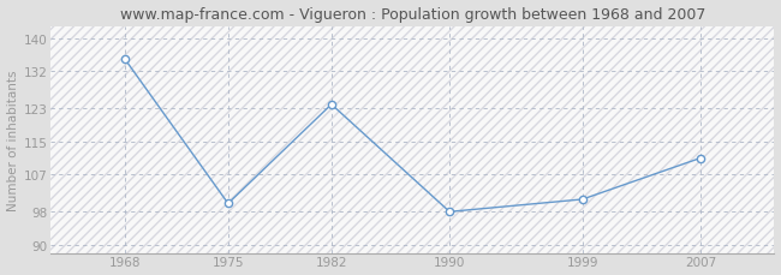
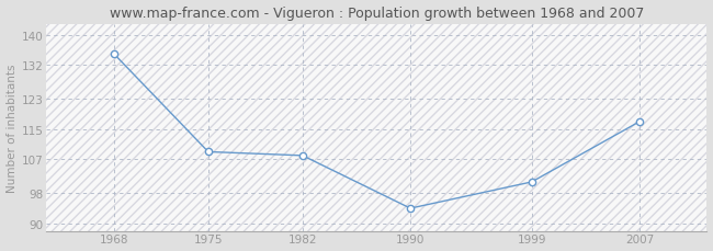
1975: 100 -> 109
1982: 124 -> 108
1990: 98 -> 94
2007: 111 -> 117
